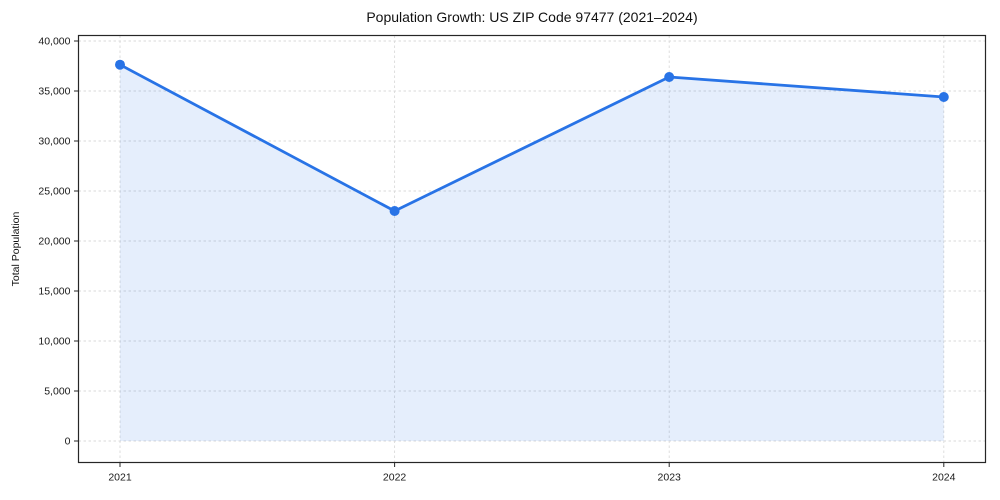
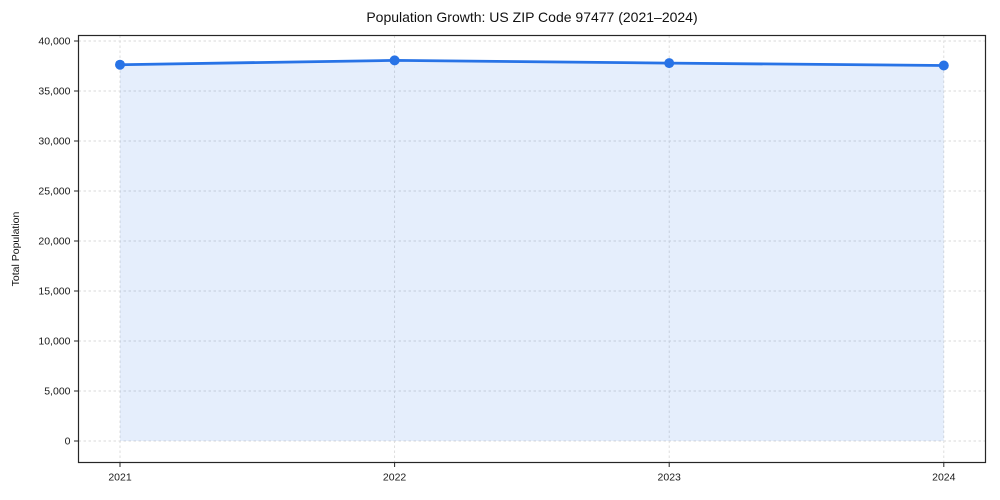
2022: 23000 -> 38100
2023: 36400 -> 37800
2024: 34400 -> 37600
